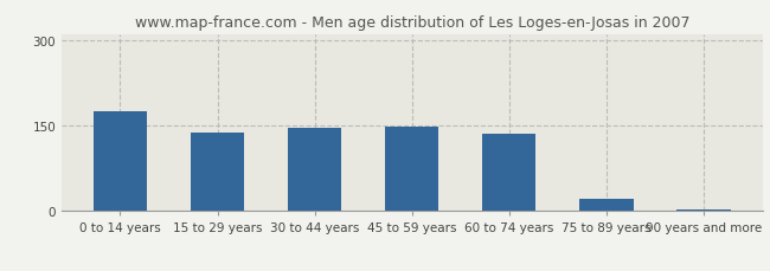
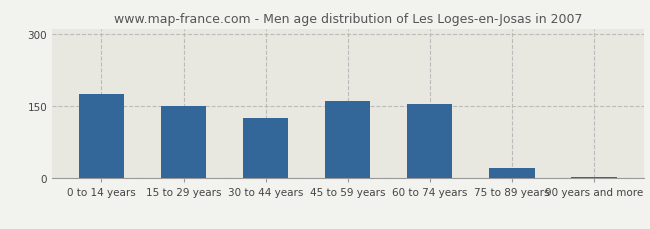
15 to 29 years: 137 -> 150
30 to 44 years: 145 -> 125
45 to 59 years: 148 -> 160
60 to 74 years: 136 -> 155
